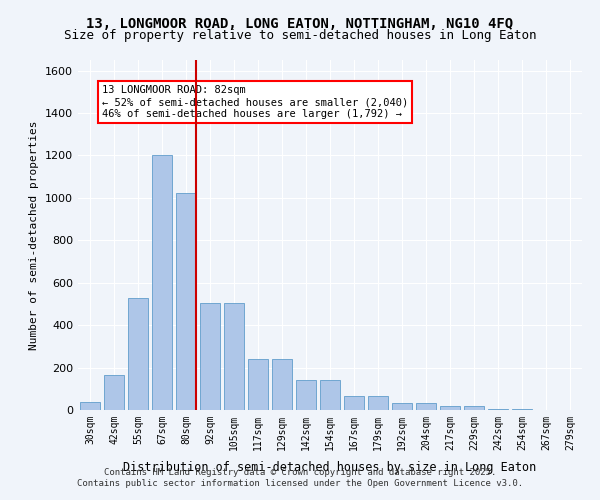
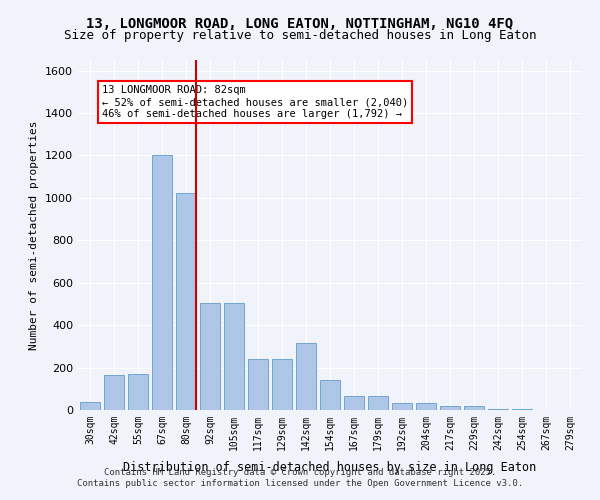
55sqm: 530 -> 170
142sqm: 140 -> 315
